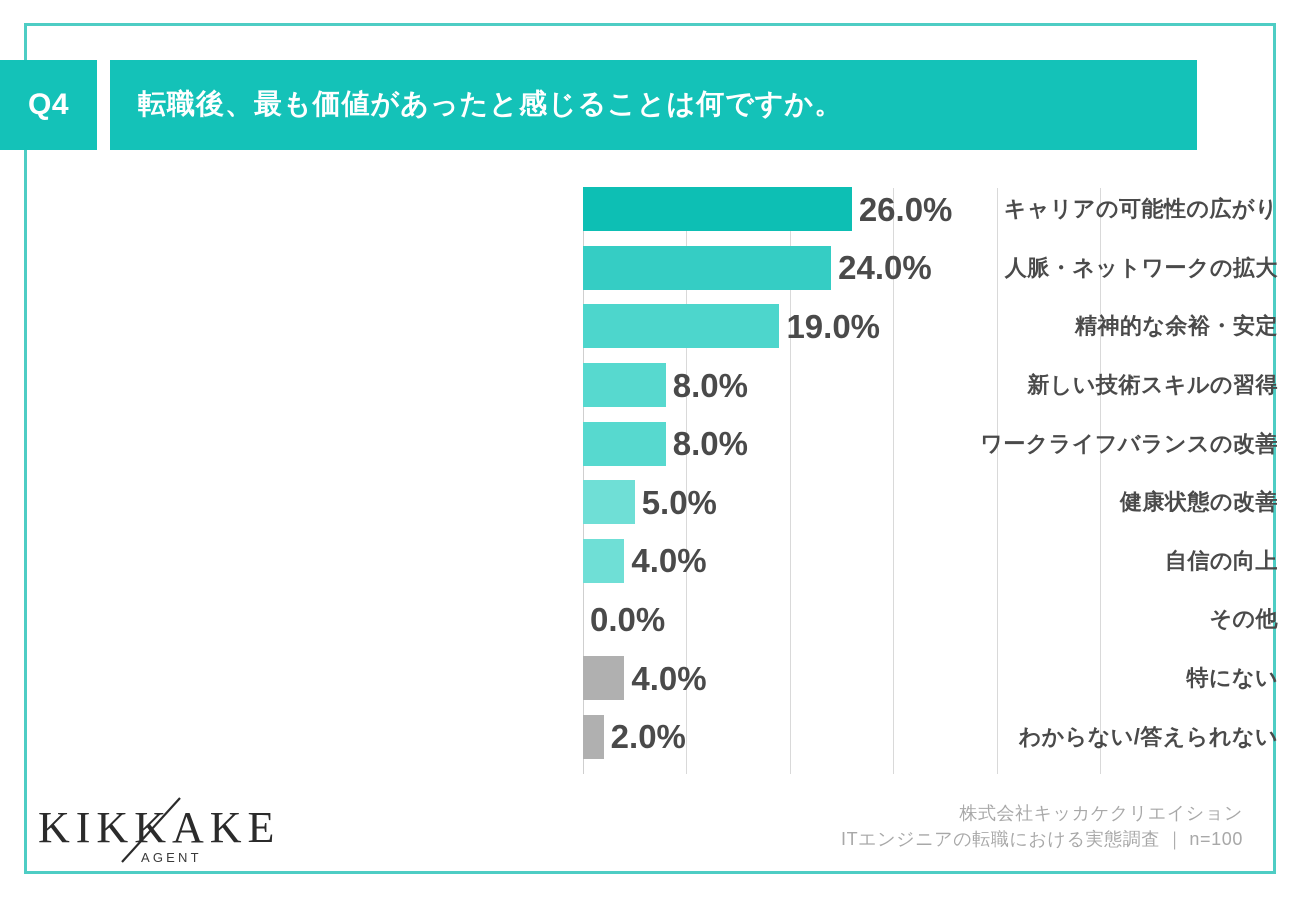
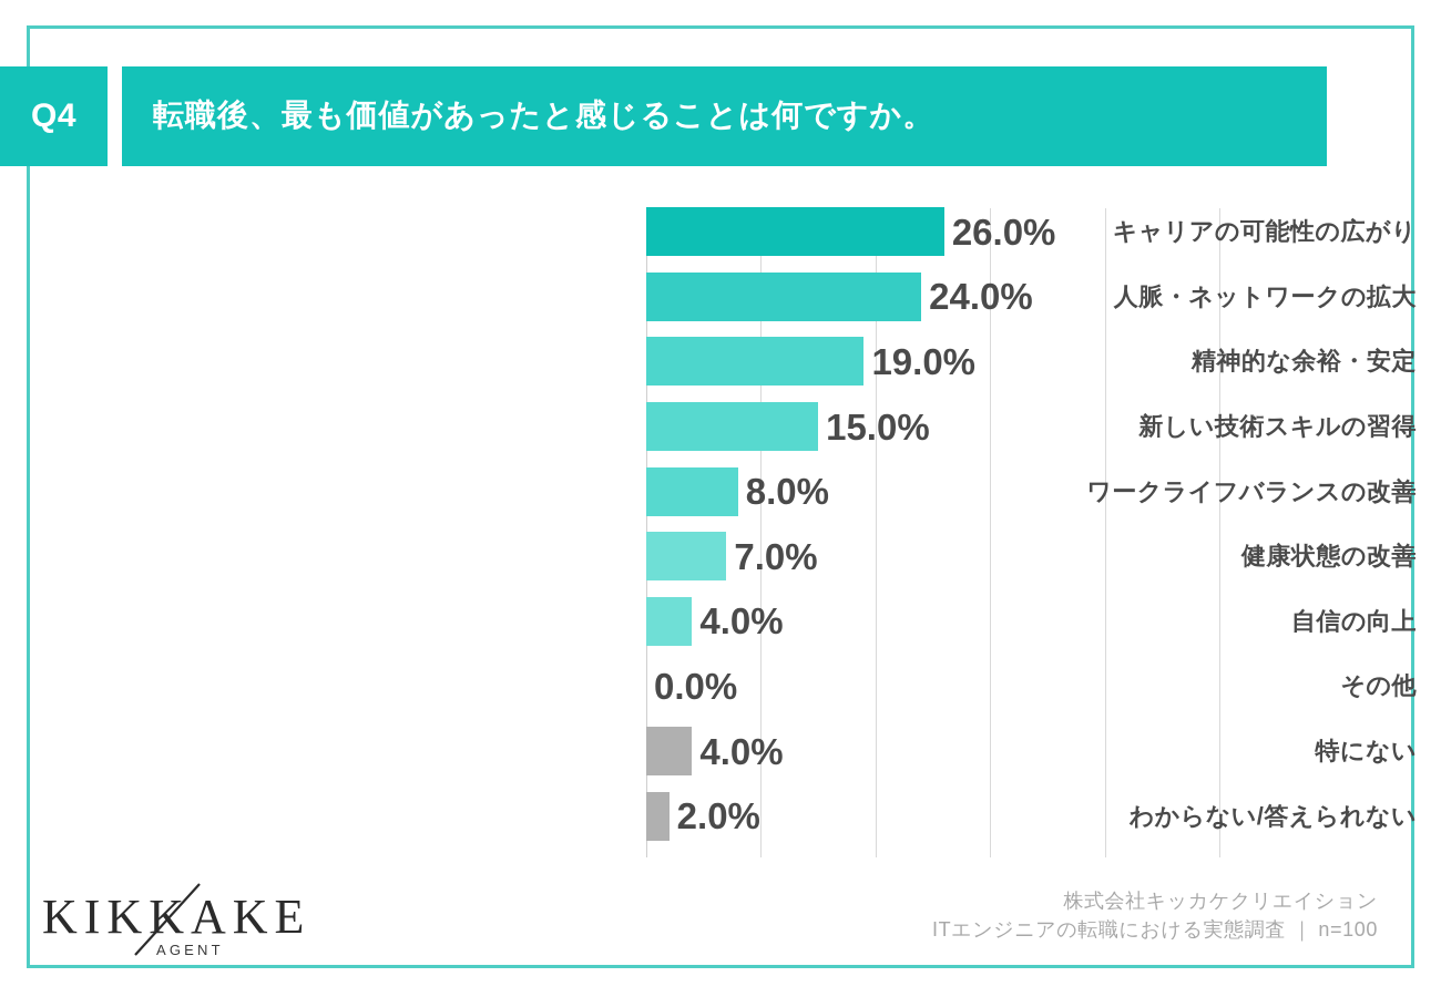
新しい技術スキルの習得: 8.0% -> 15.0%
健康状態の改善: 5.0% -> 7.0%
